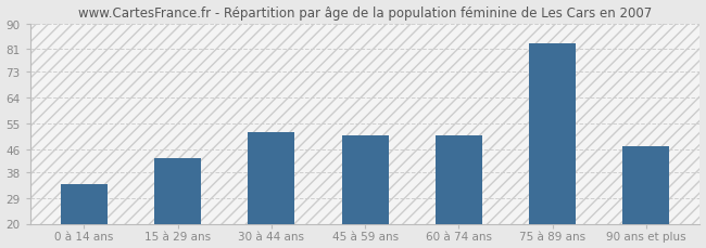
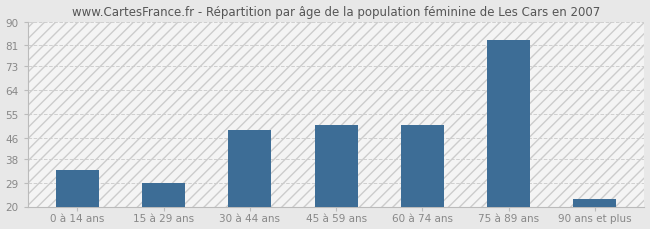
15 à 29 ans: 43 -> 29
30 à 44 ans: 52 -> 49
90 ans et plus: 47 -> 23
